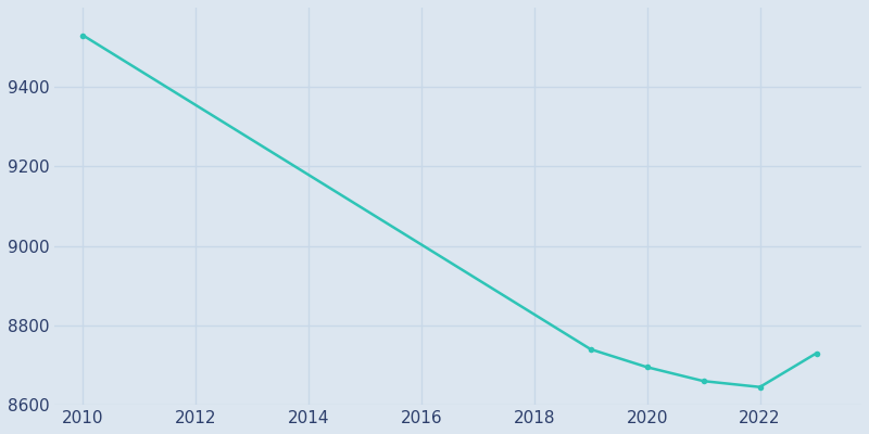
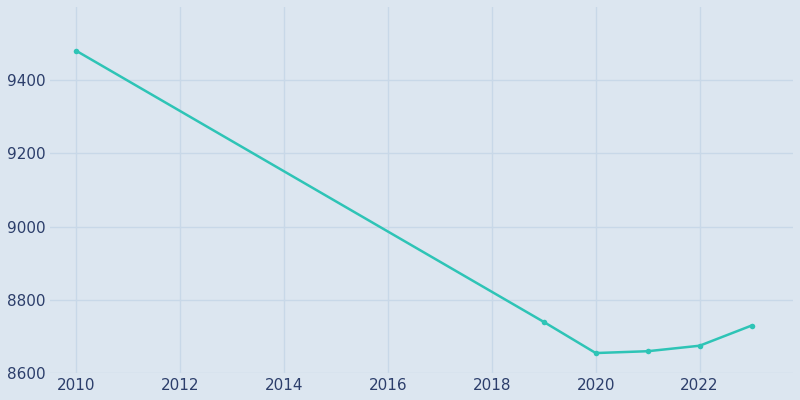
2010: 9530 -> 9480
2020: 8695 -> 8655
2022: 8645 -> 8675
